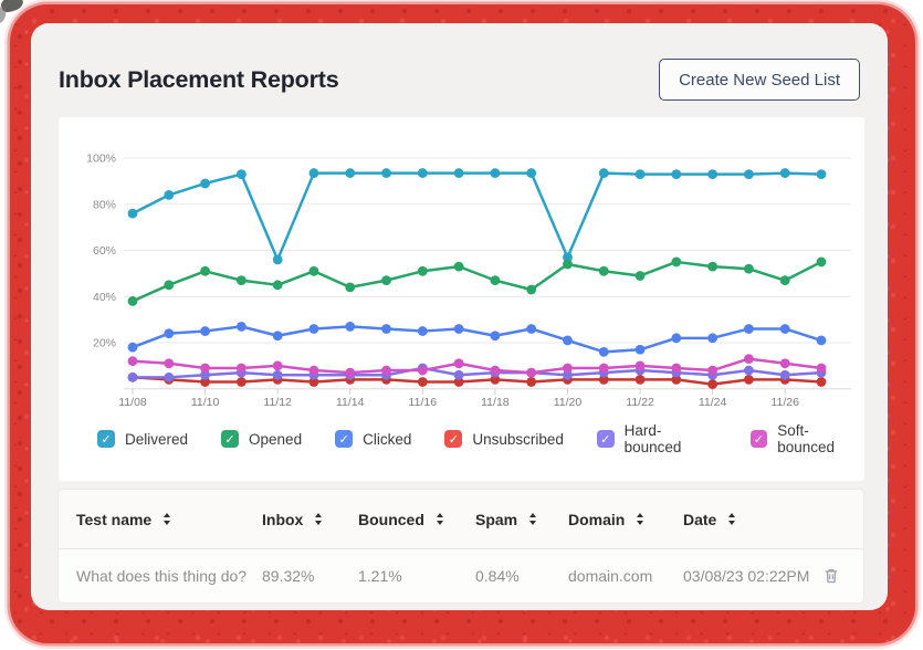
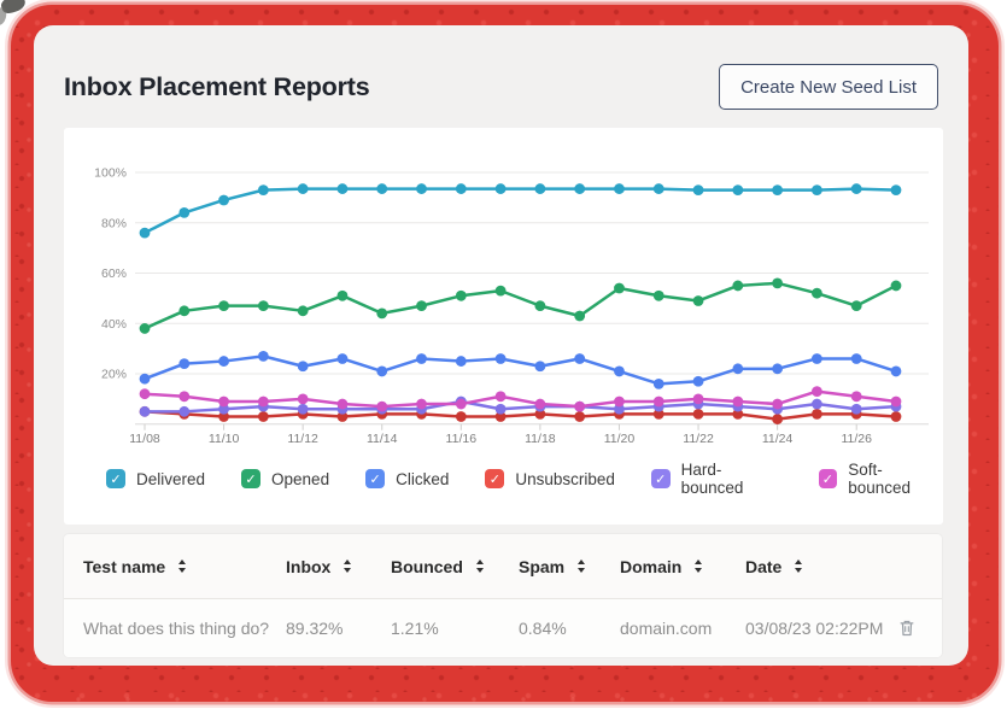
Opened/11/10: 51% -> 47%
Delivered/11/12: 56% -> 94%
Clicked/11/14: 27% -> 21%
Delivered/11/20: 57% -> 94%
Opened/11/24: 53% -> 56%
